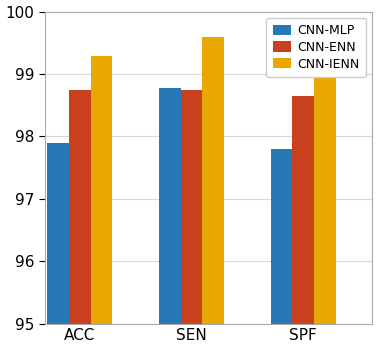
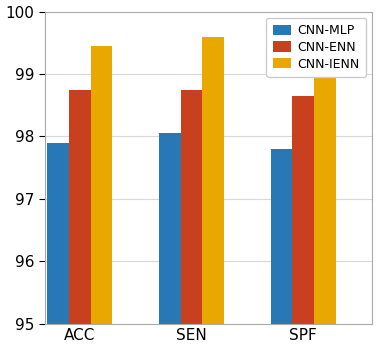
CNN-IENN/ACC: 99.28 -> 99.45
CNN-MLP/SEN: 98.78 -> 98.05
